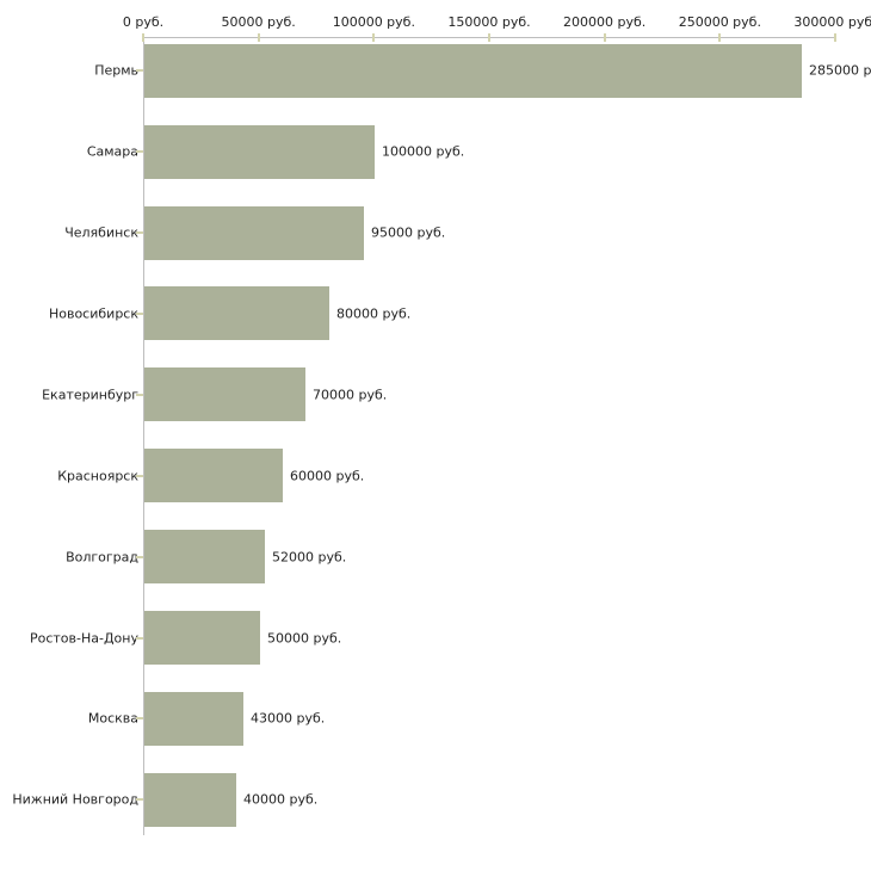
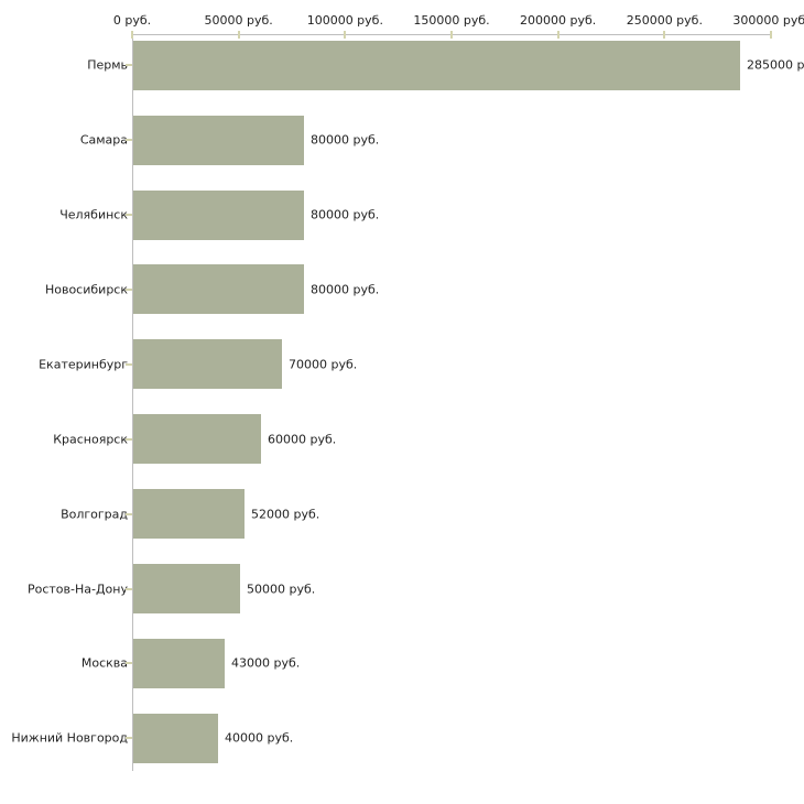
Самара: 100000 -> 80000
Челябинск: 95000 -> 80000
